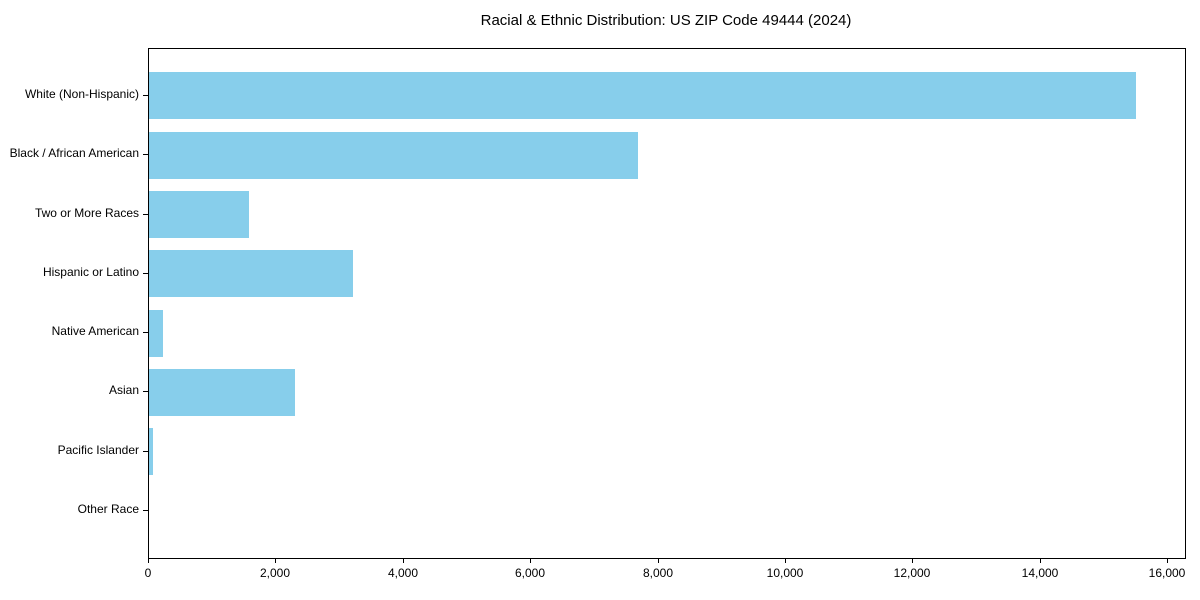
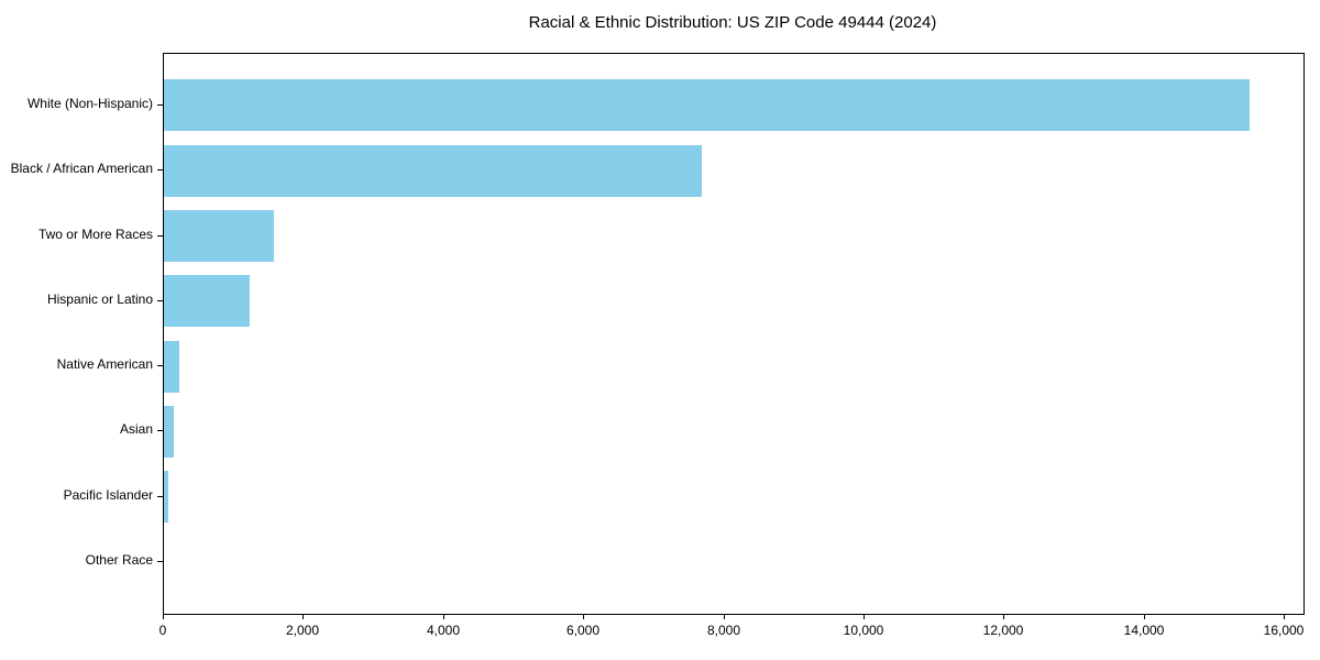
Hispanic or Latino: 3200 -> 1200
Asian: 2300 -> 100
